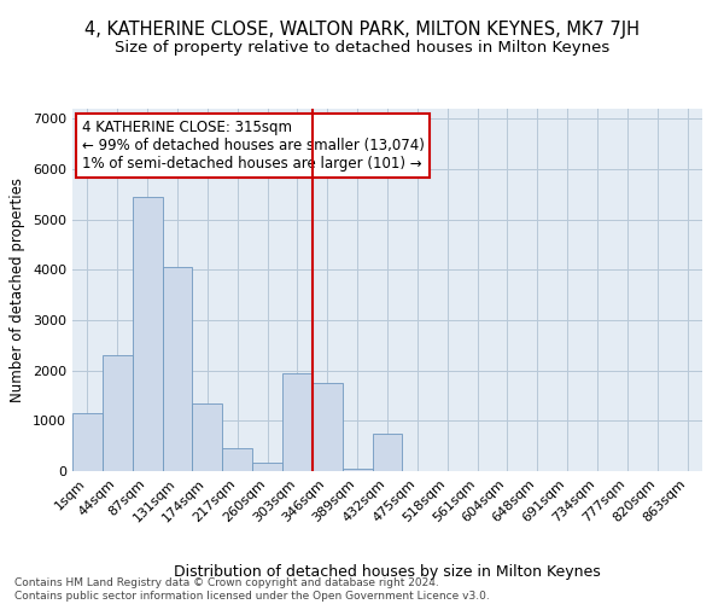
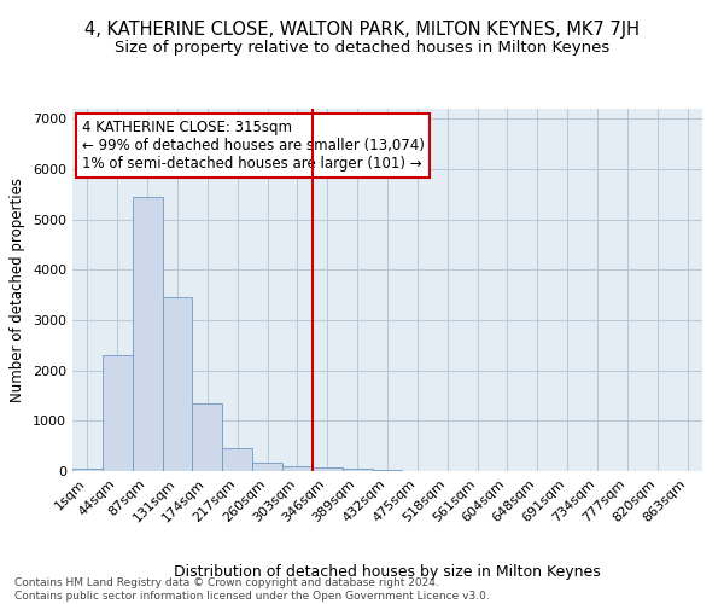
1sqm: 1150 -> 50
131sqm: 4050 -> 3450
303sqm: 1950 -> 100
346sqm: 1750 -> 80
432sqm: 750 -> 20
